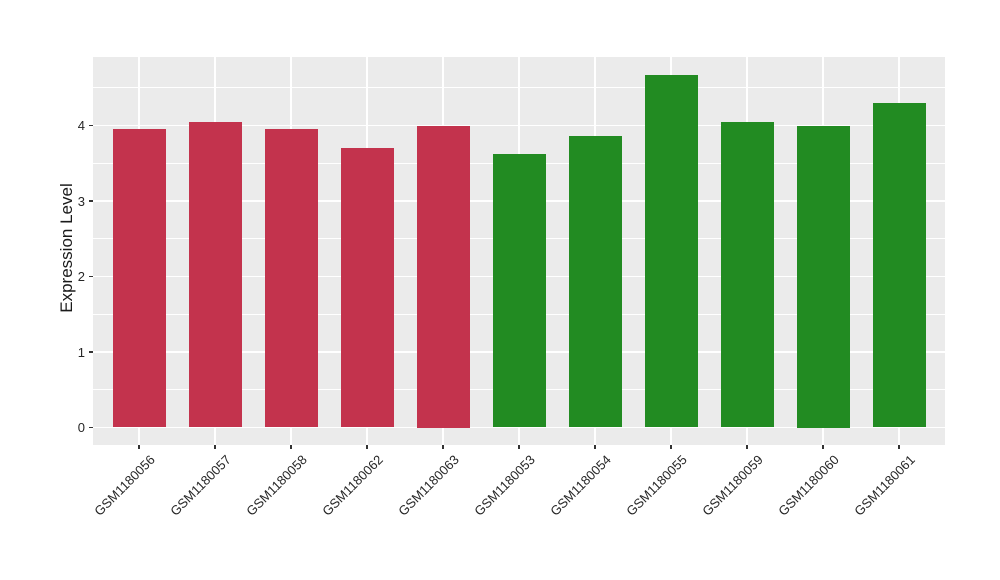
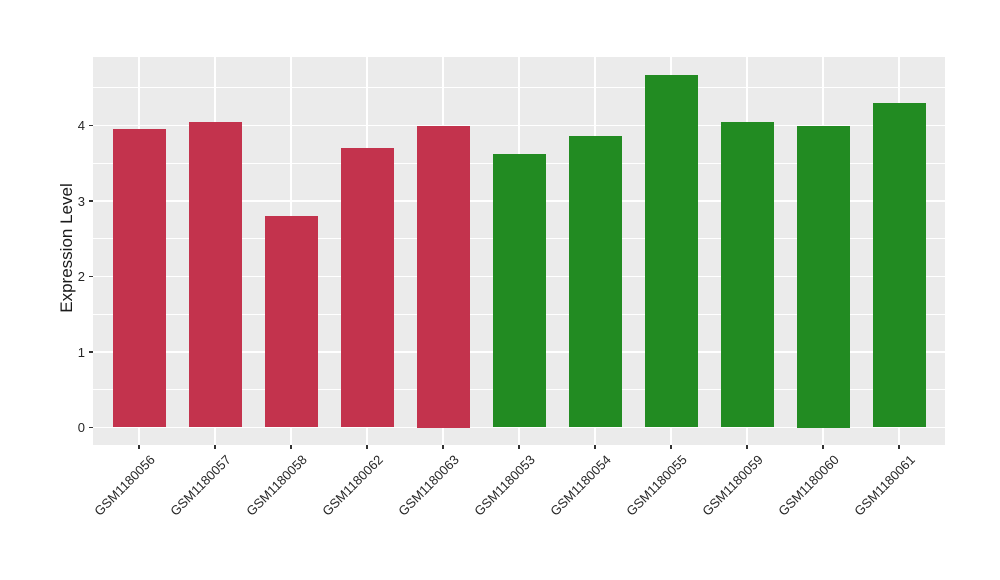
GSM1180058: 4.0 -> 2.8
